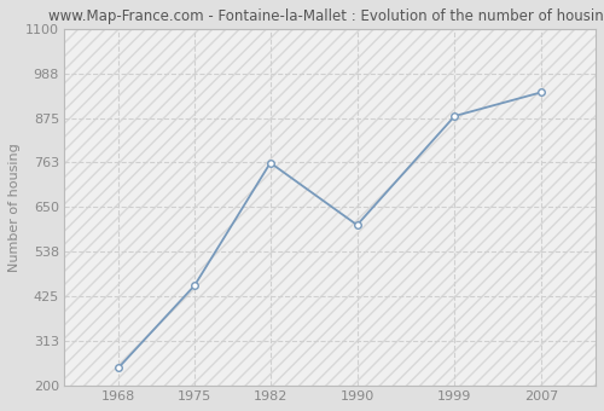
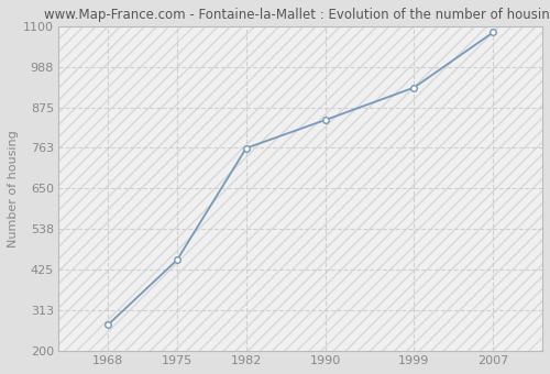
1968: 245 -> 272
1990: 605 -> 840
1999: 880 -> 930
2007: 940 -> 1083
